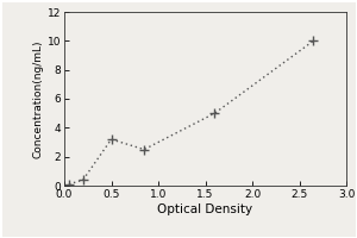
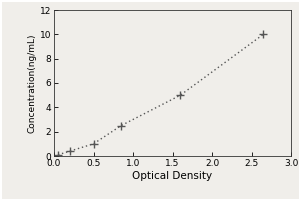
0.5: 3.2 -> 1.0
